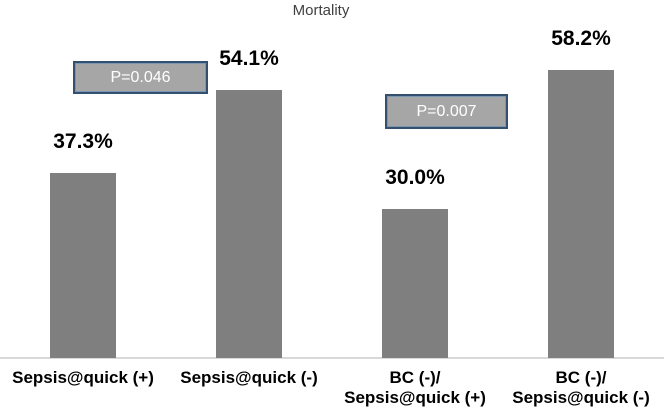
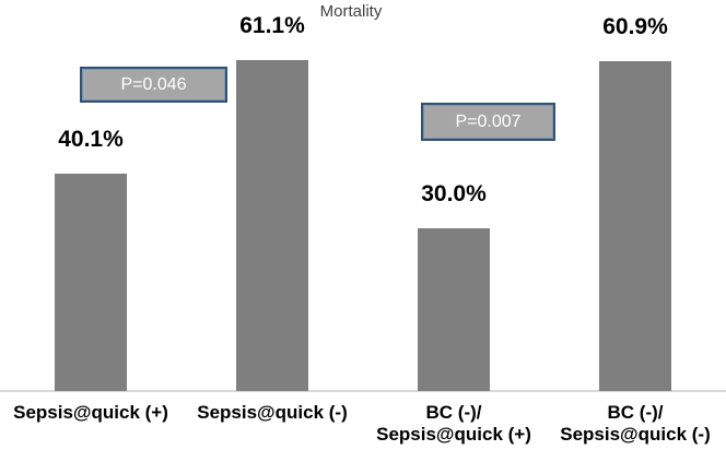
Sepsis@quick (+): 37.3% -> 40.1%
Sepsis@quick (-): 54.1% -> 61.1%
BC (-)/ Sepsis@quick (-): 58.2% -> 60.9%
